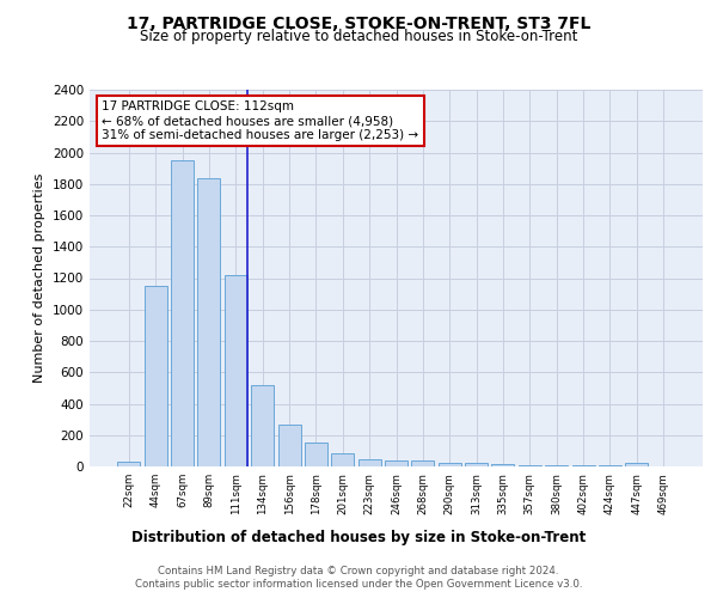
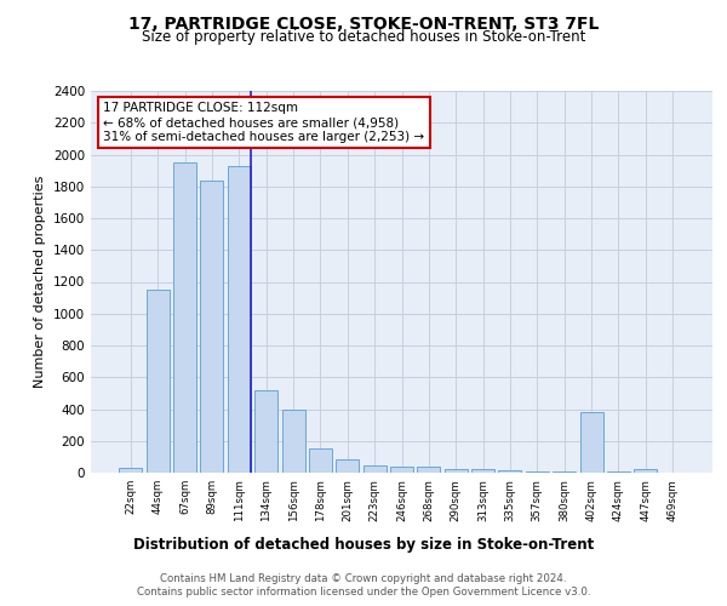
111sqm: 1220 -> 1930
156sqm: 260 -> 400
402sqm: 0 -> 380
